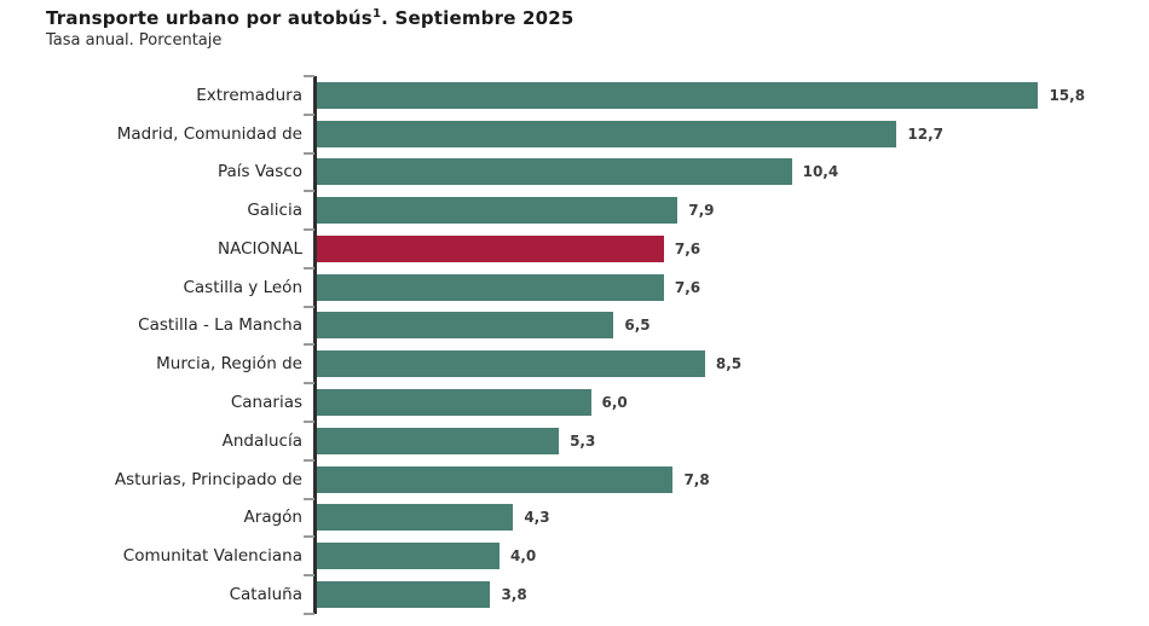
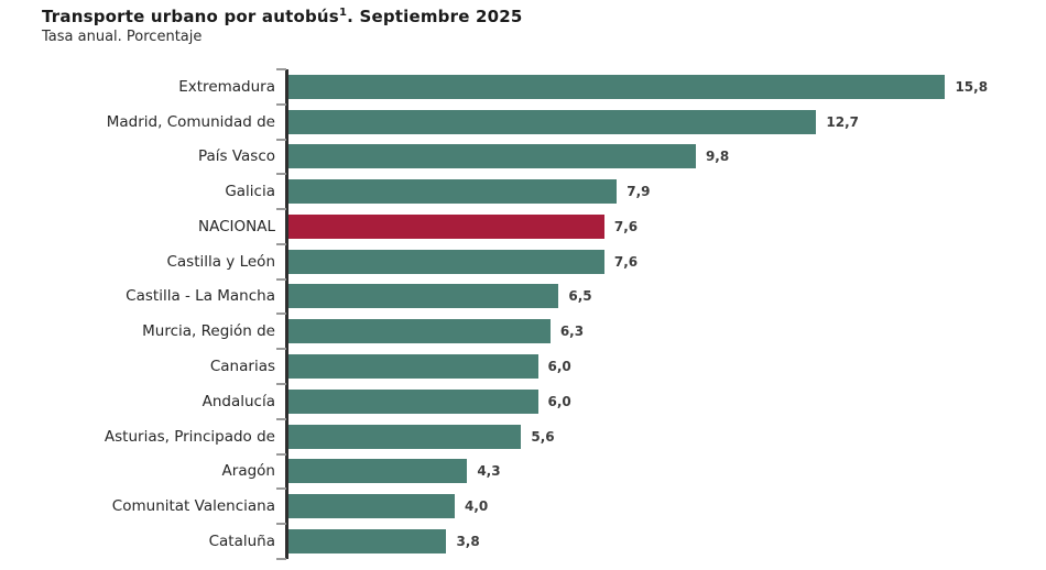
País Vasco: 10,4 -> 9,8
Murcia, Región de: 8,5 -> 6,3
Andalucía: 5,3 -> 6,0
Asturias, Principado de: 7,8 -> 5,6
